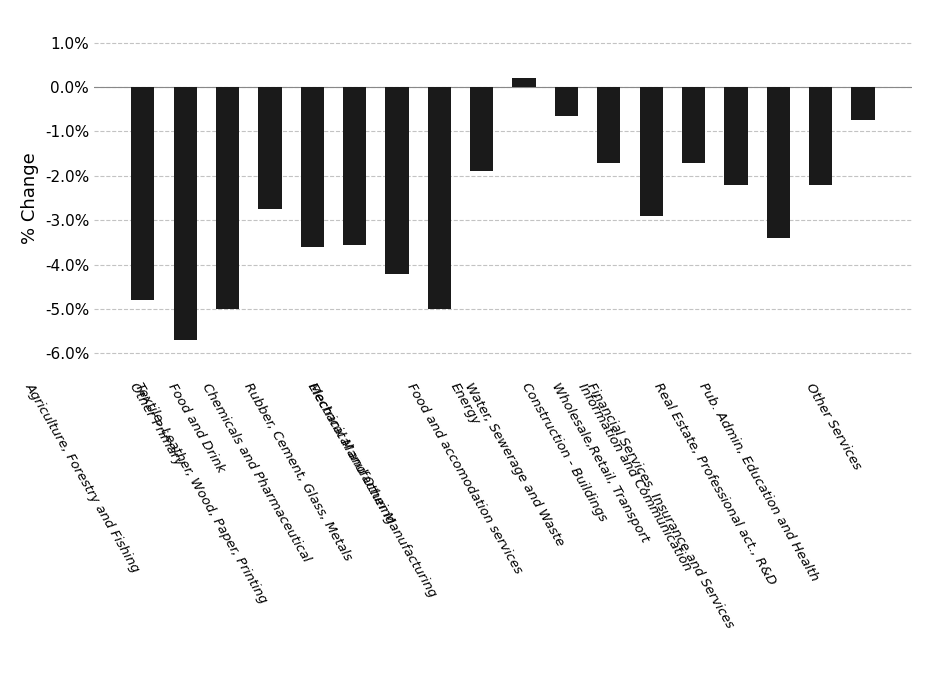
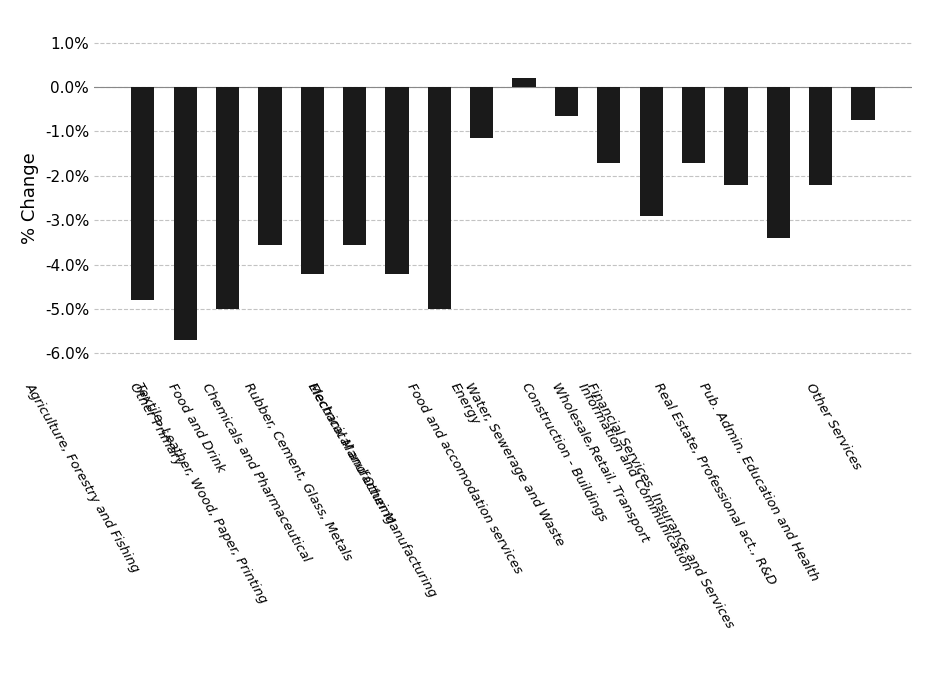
Textile, Leather, Wood, Paper, Printing: -2.75% -> -3.55%
Chemicals and Pharmaceutical: -3.60% -> -4.20%
Energy: -1.90% -> -1.15%
